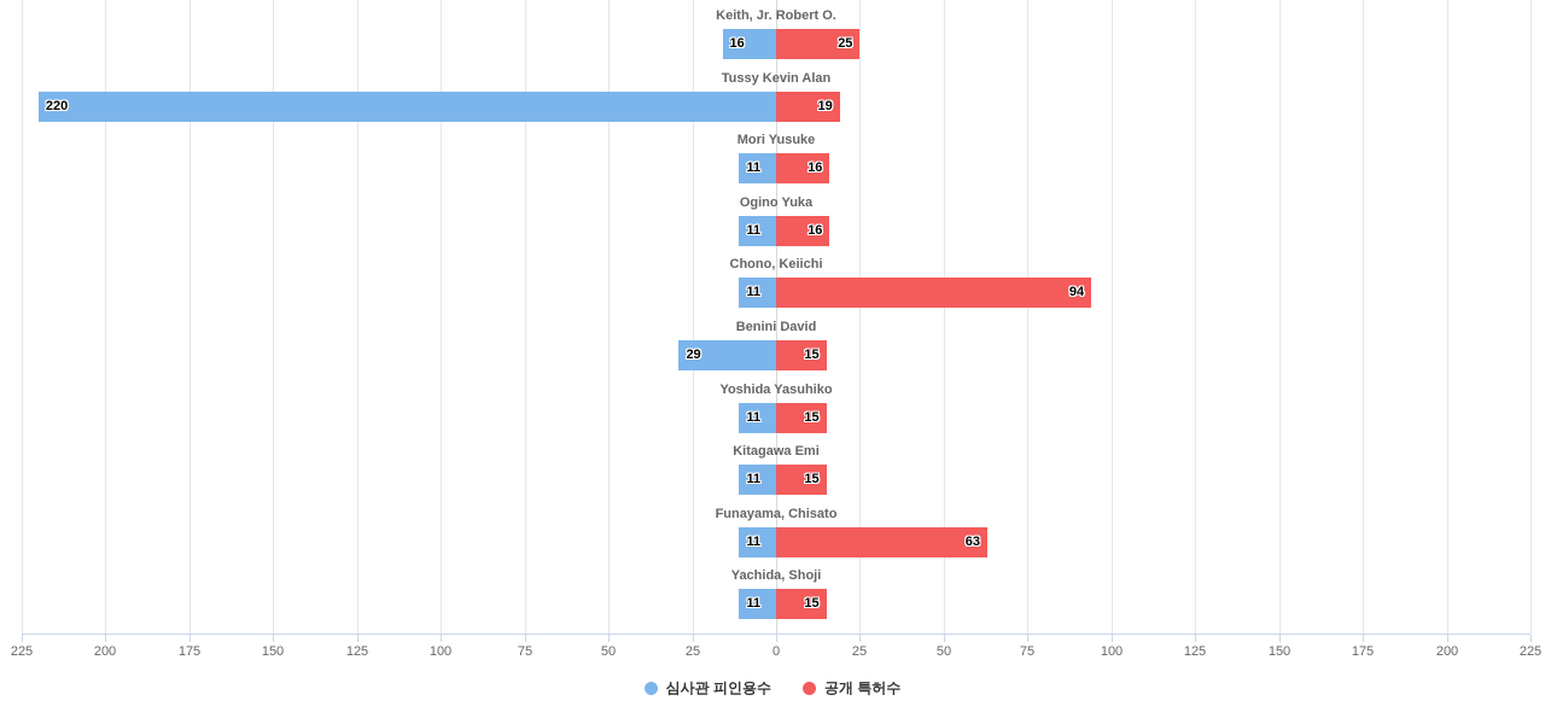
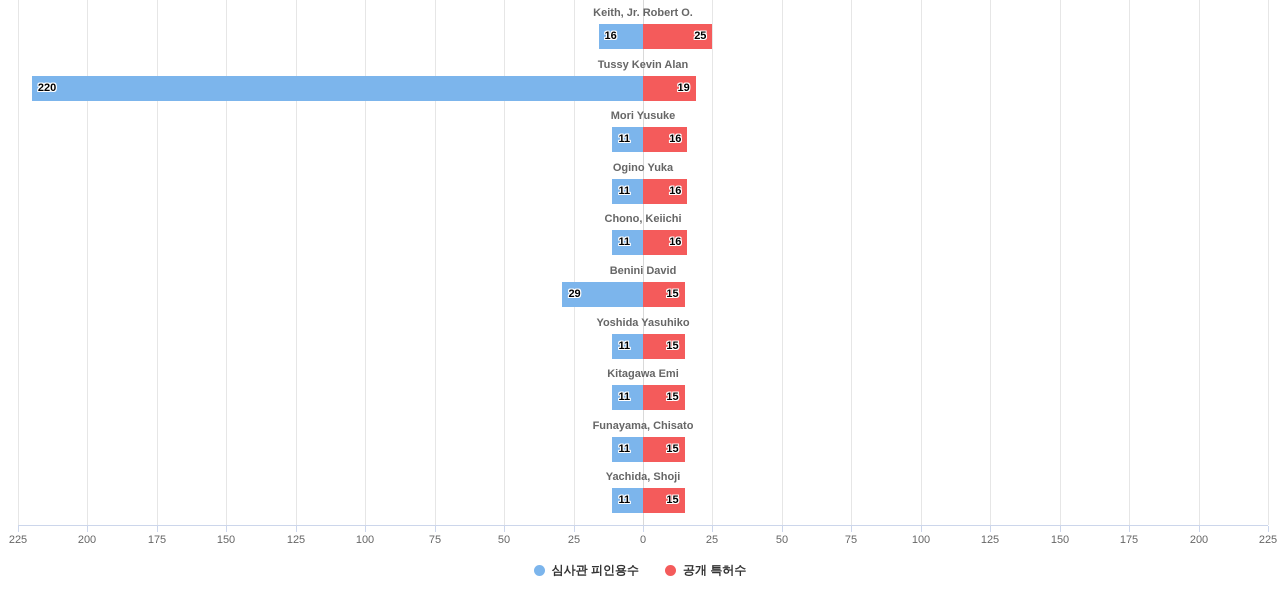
공개 특허수/Chono, Keiichi: 94 -> 16
공개 특허수/Funayama, Chisato: 63 -> 15
